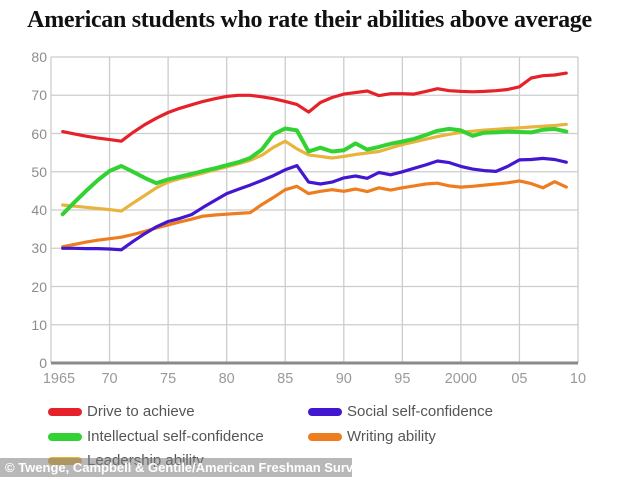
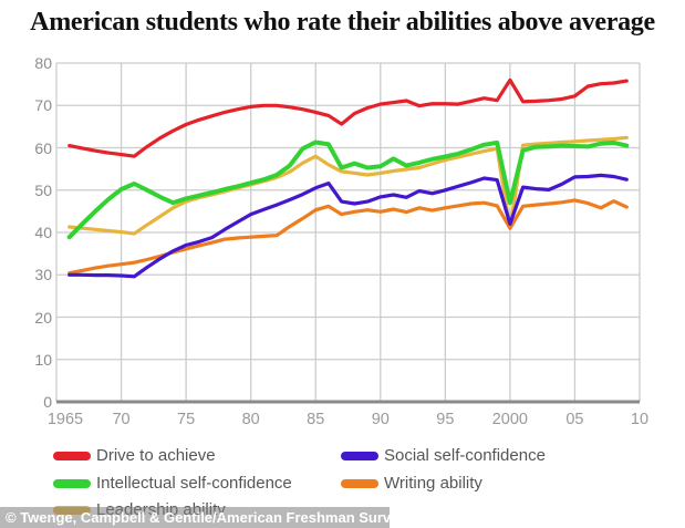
Leadership ability/2000: 60 -> 41
Writing ability/2000: 46 -> 41
Social self-confidence/2000: 51 -> 42
Intellectual self-confidence/2000: 61 -> 47
Drive to achieve/2000: 71 -> 76
